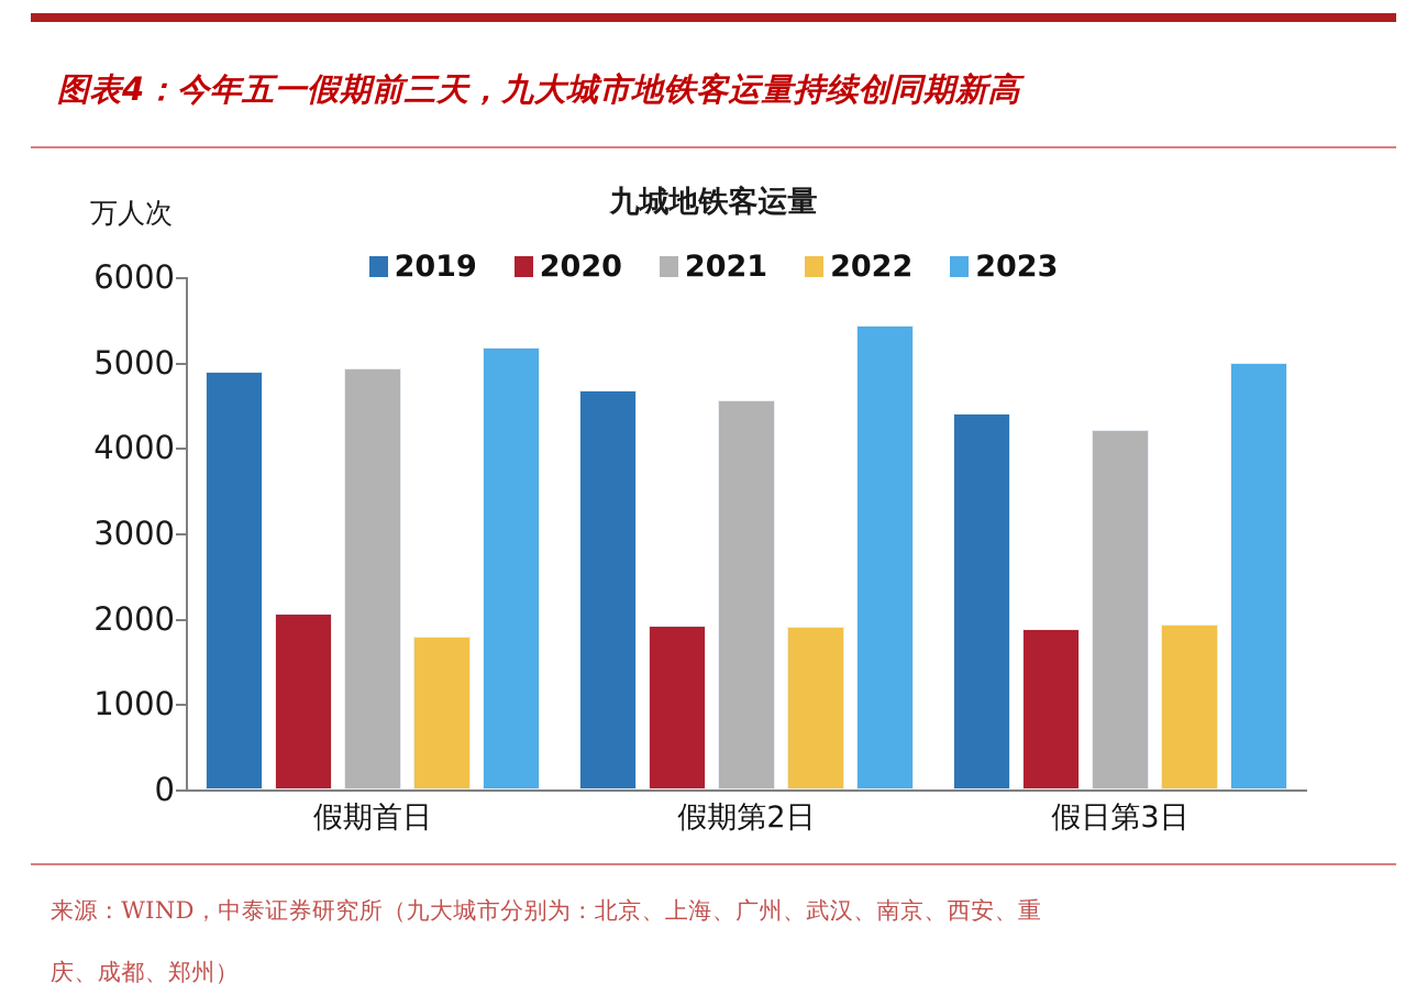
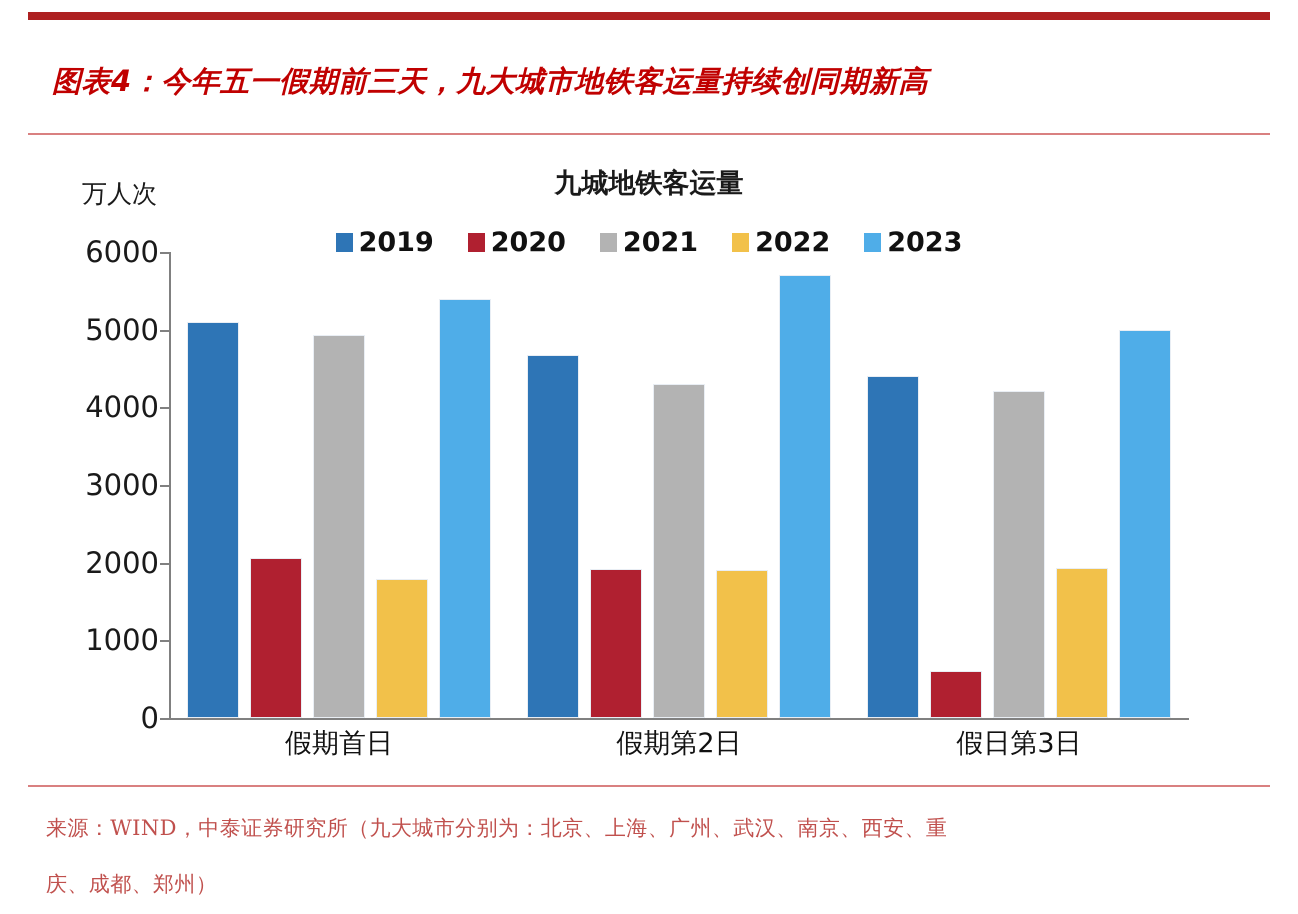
2019/假期首日: 4900 -> 5100
2023/假期首日: 5200 -> 5400
2021/假期第2日: 4600 -> 4300
2023/假期第2日: 5400 -> 5700
2020/假日第3日: 1900 -> 600
